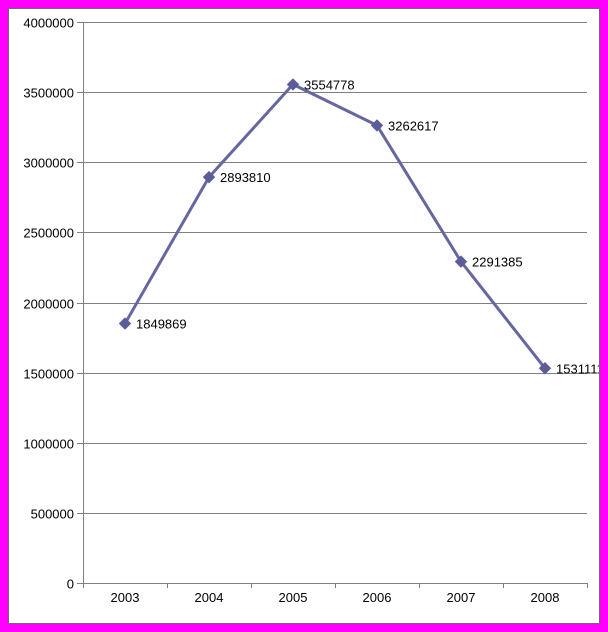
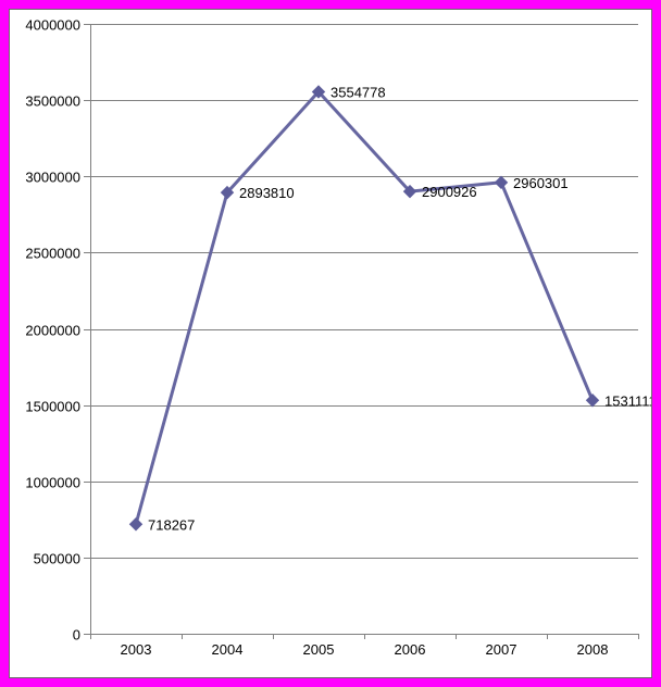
2003: 1849869 -> 718267
2006: 3262617 -> 2900926
2007: 2291385 -> 2960301
